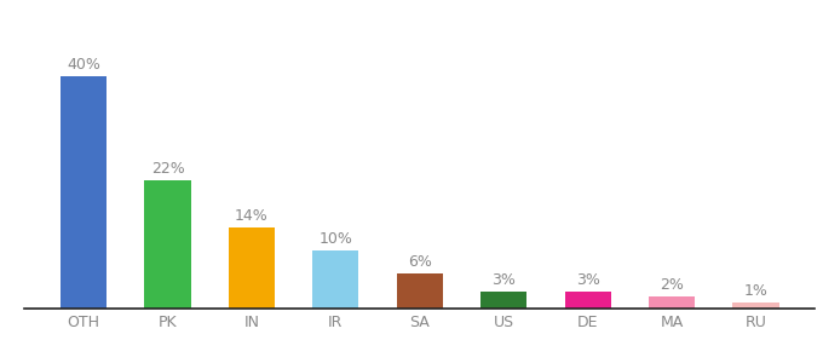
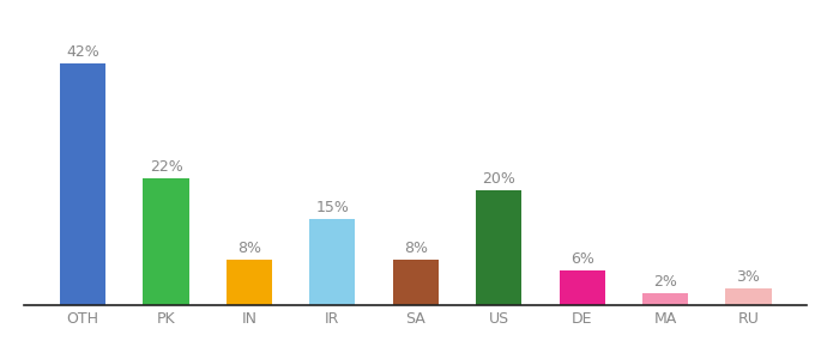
OTH: 40% -> 42%
IN: 14% -> 8%
IR: 10% -> 15%
SA: 6% -> 8%
US: 3% -> 20%
DE: 3% -> 6%
RU: 1% -> 3%
